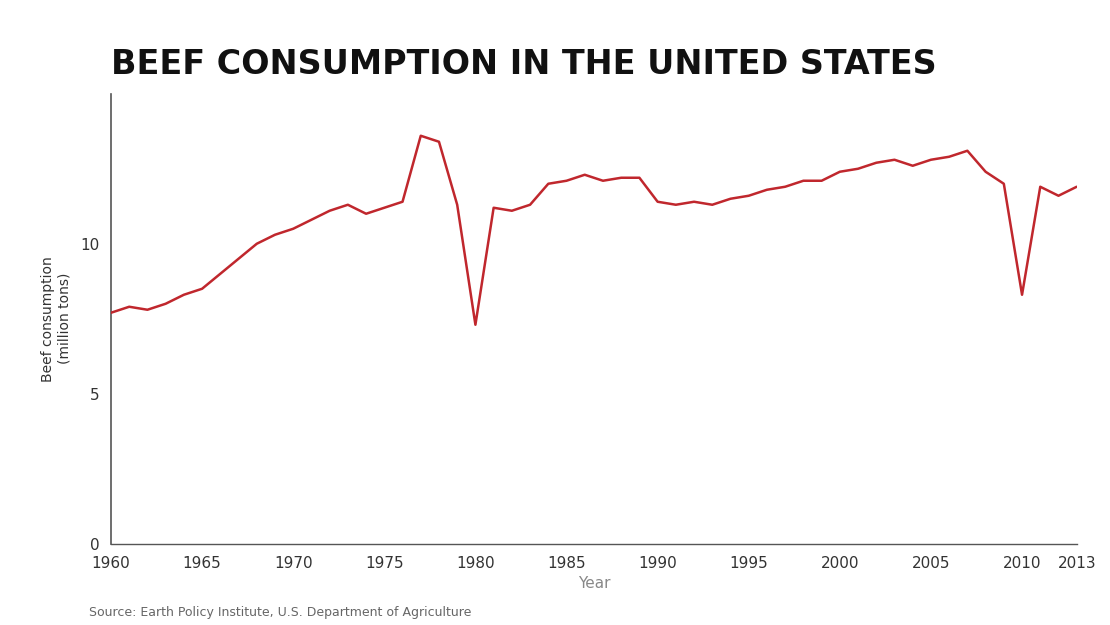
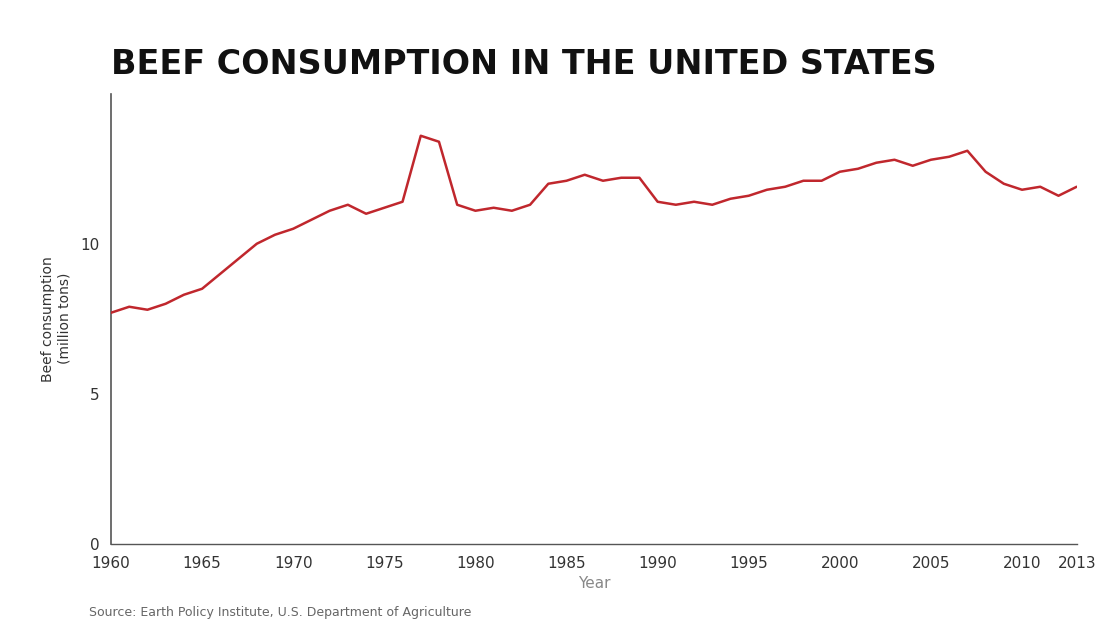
1980: 7.3 -> 11.1
2010: 8.3 -> 11.8
